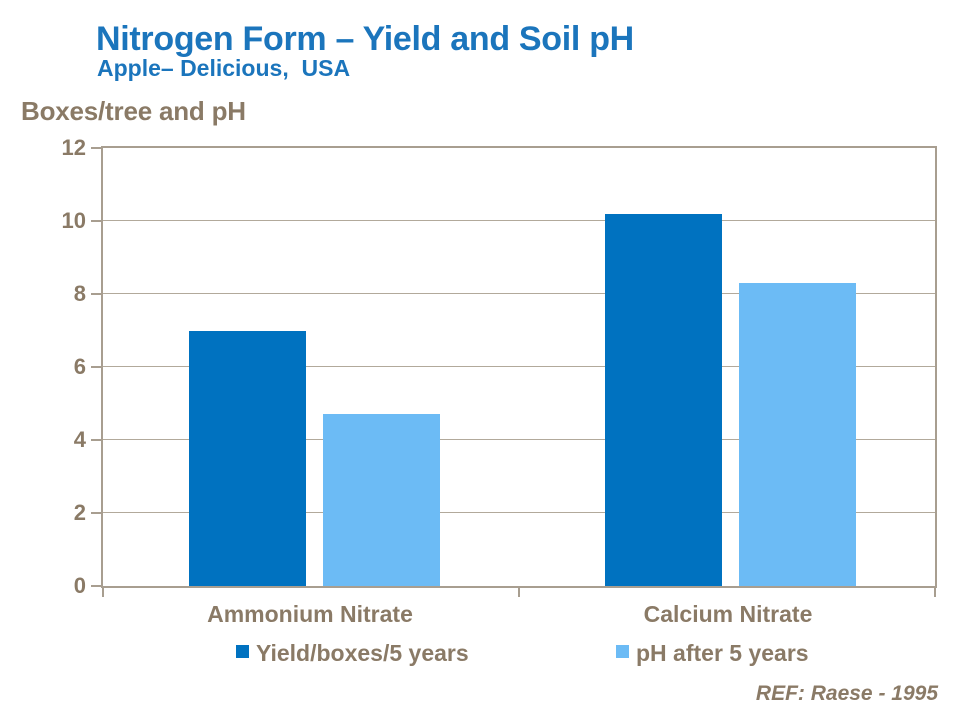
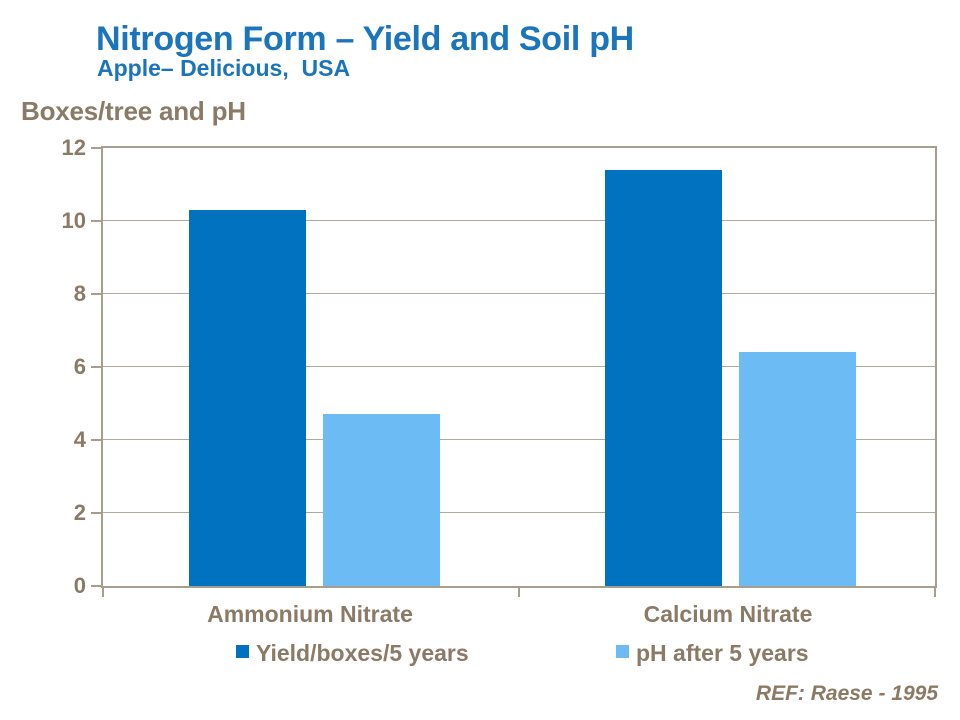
Yield/boxes/5 years/Ammonium Nitrate: 7.0 -> 10.3
Yield/boxes/5 years/Calcium Nitrate: 10.2 -> 11.4
pH after 5 years/Calcium Nitrate: 8.3 -> 6.4
